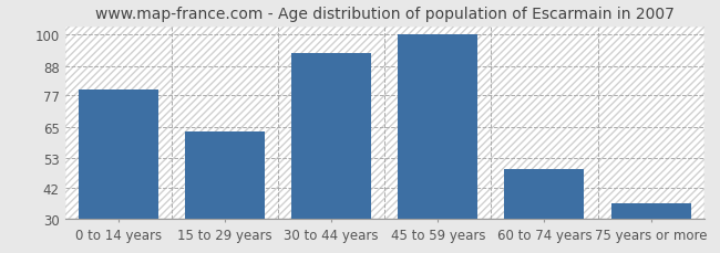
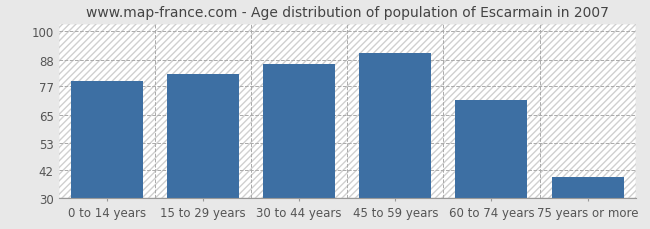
15 to 29 years: 63 -> 82
30 to 44 years: 93 -> 86
45 to 59 years: 100 -> 91
60 to 74 years: 49 -> 71
75 years or more: 36 -> 39
